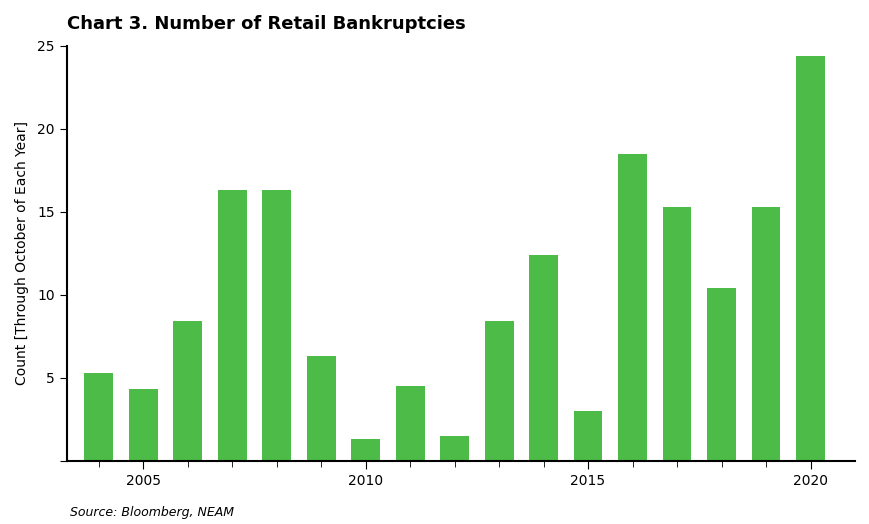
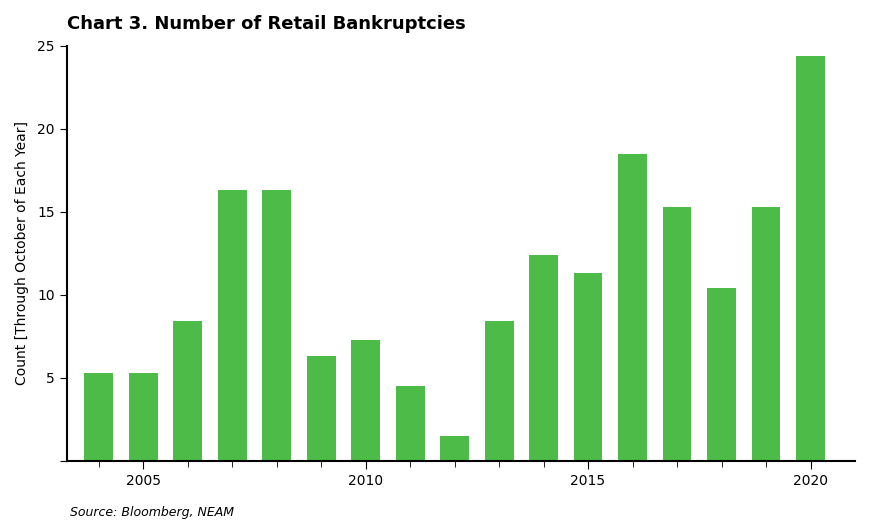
2005: 4.3 -> 5.3
2010: 1.3 -> 7.3
2015: 3.0 -> 11.3
